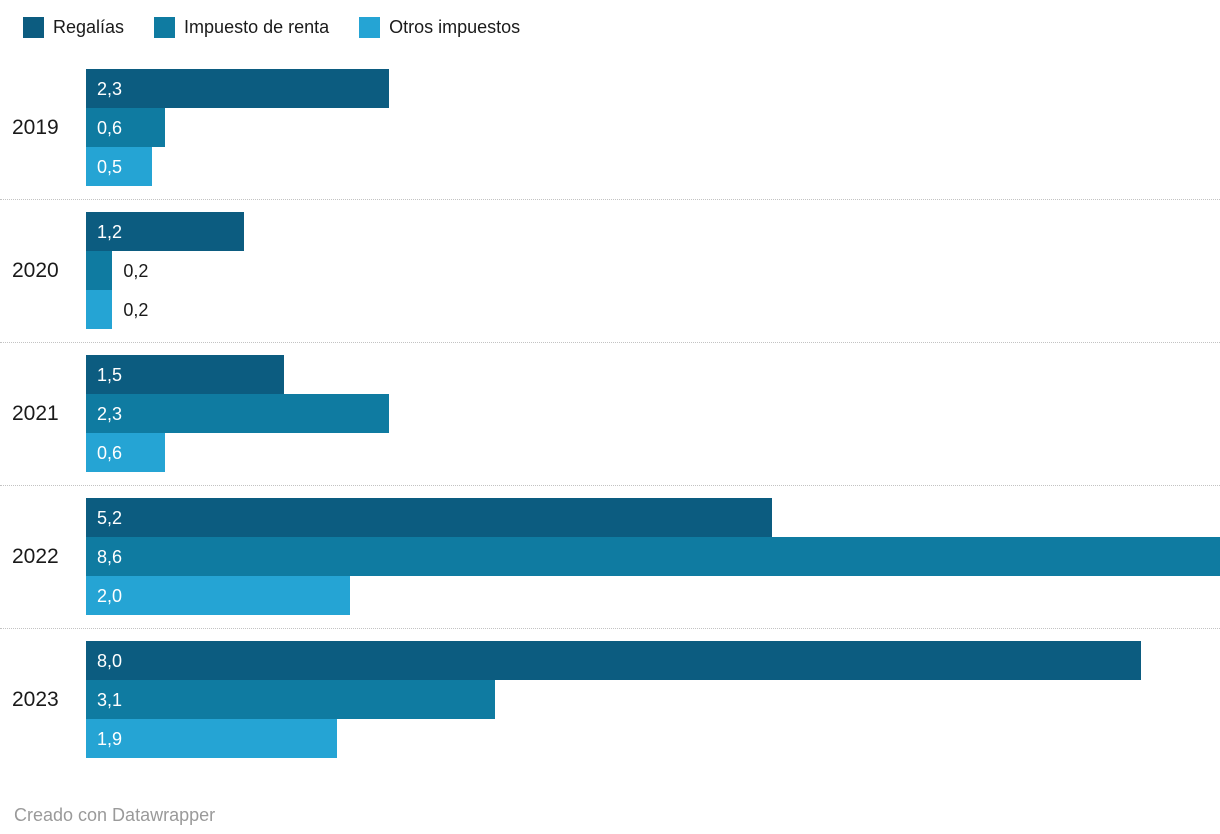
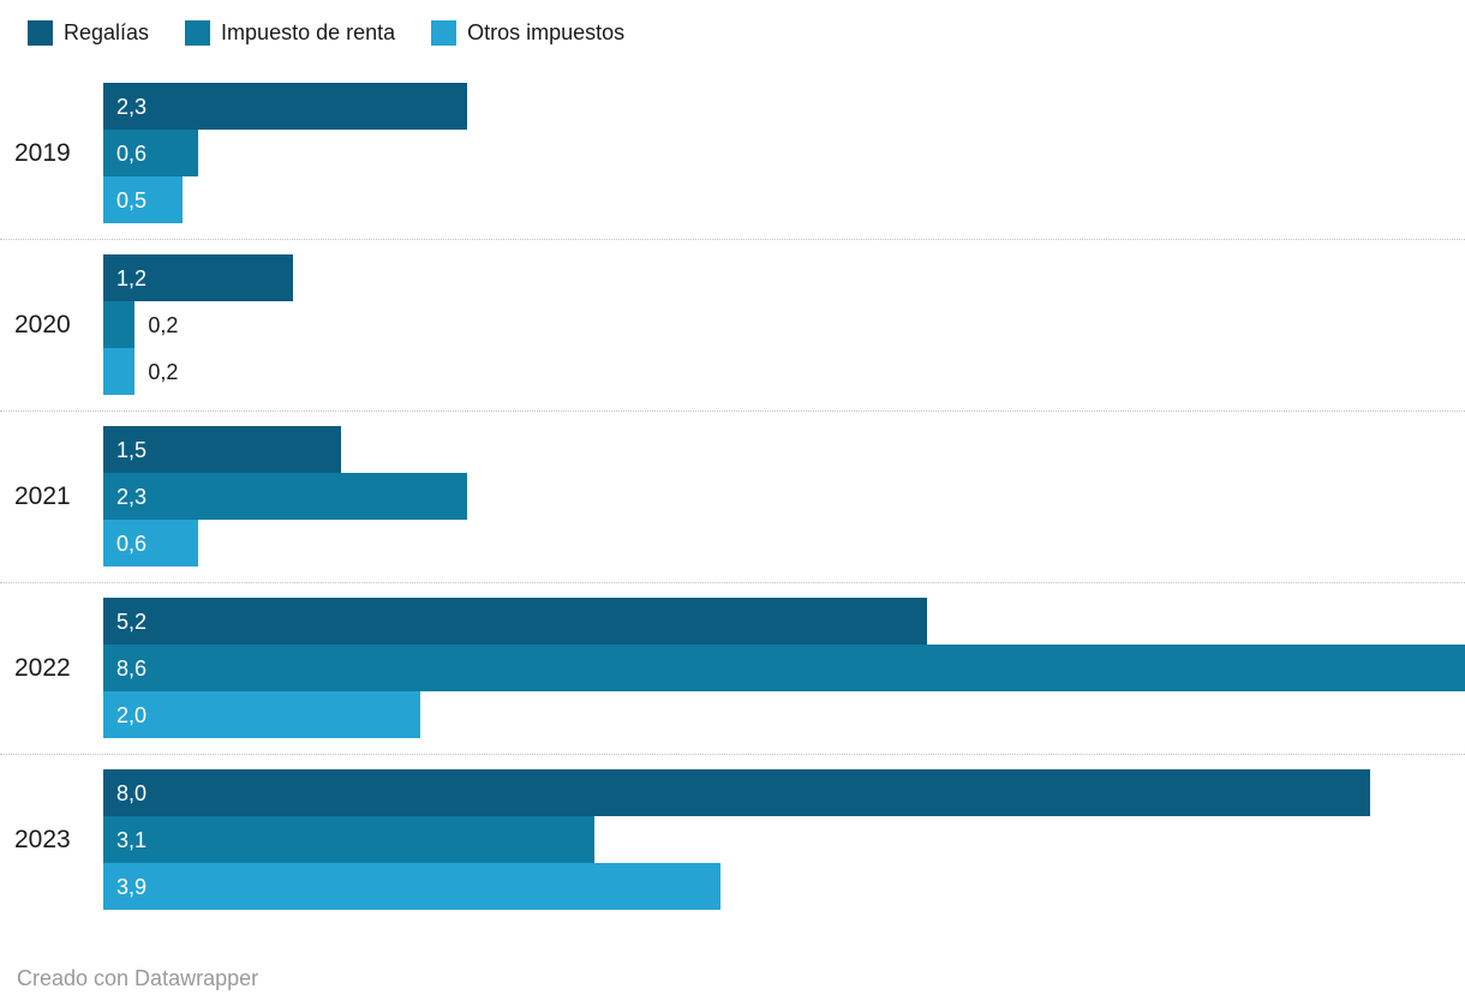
Otros impuestos/2023: 1,9 -> 3,9
